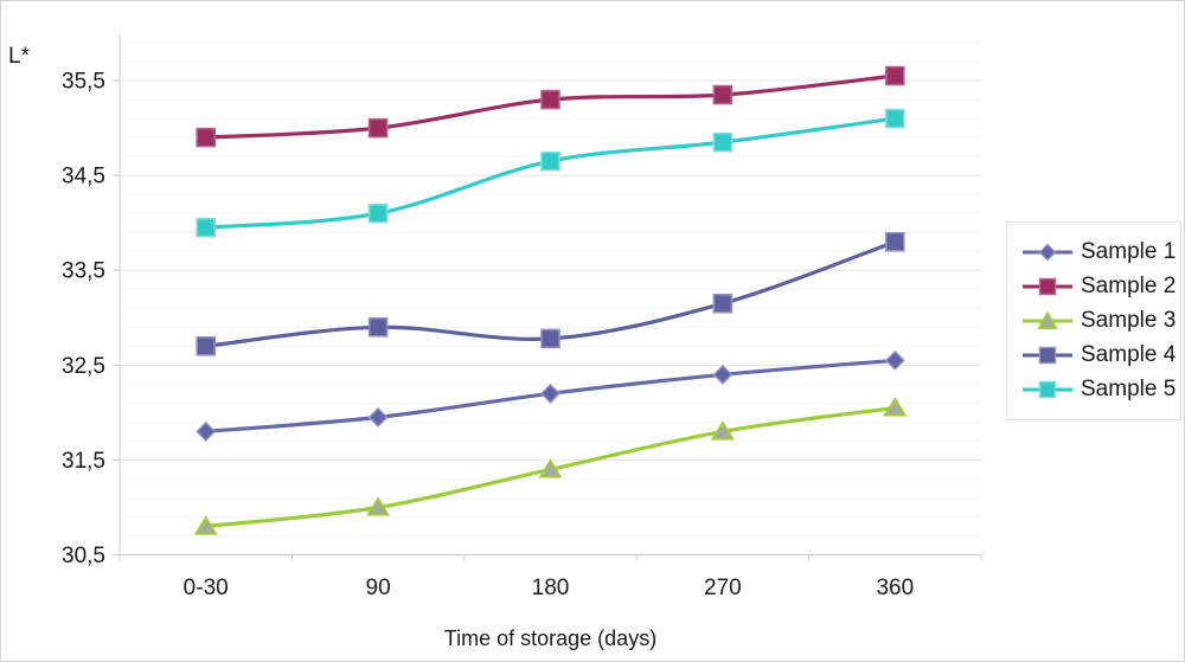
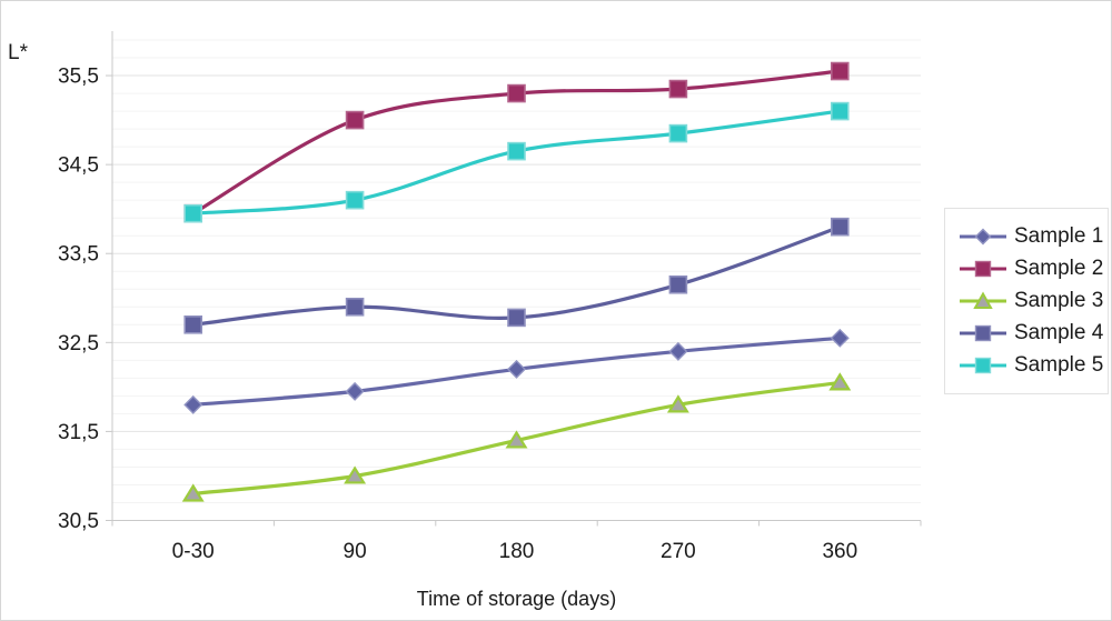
Sample 2/0-30: 34,9 -> 34,0
